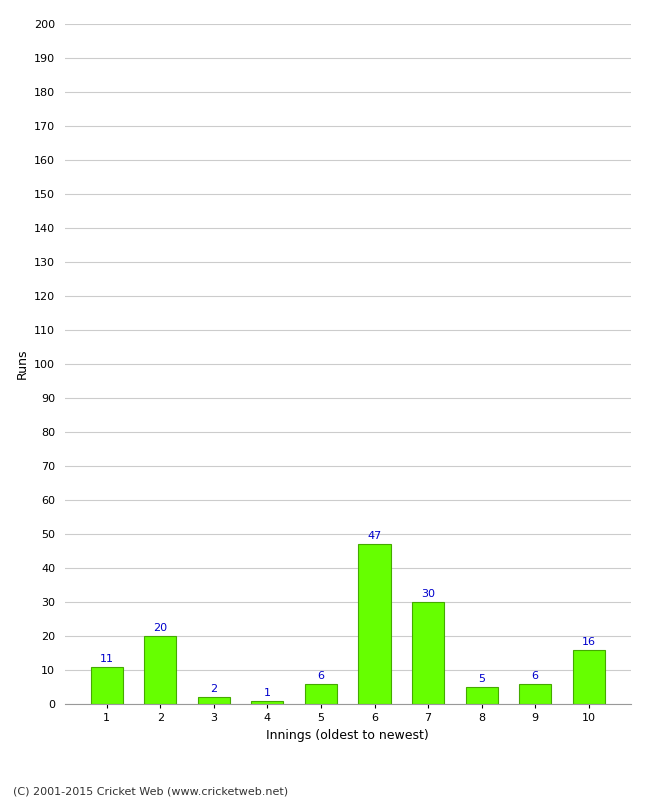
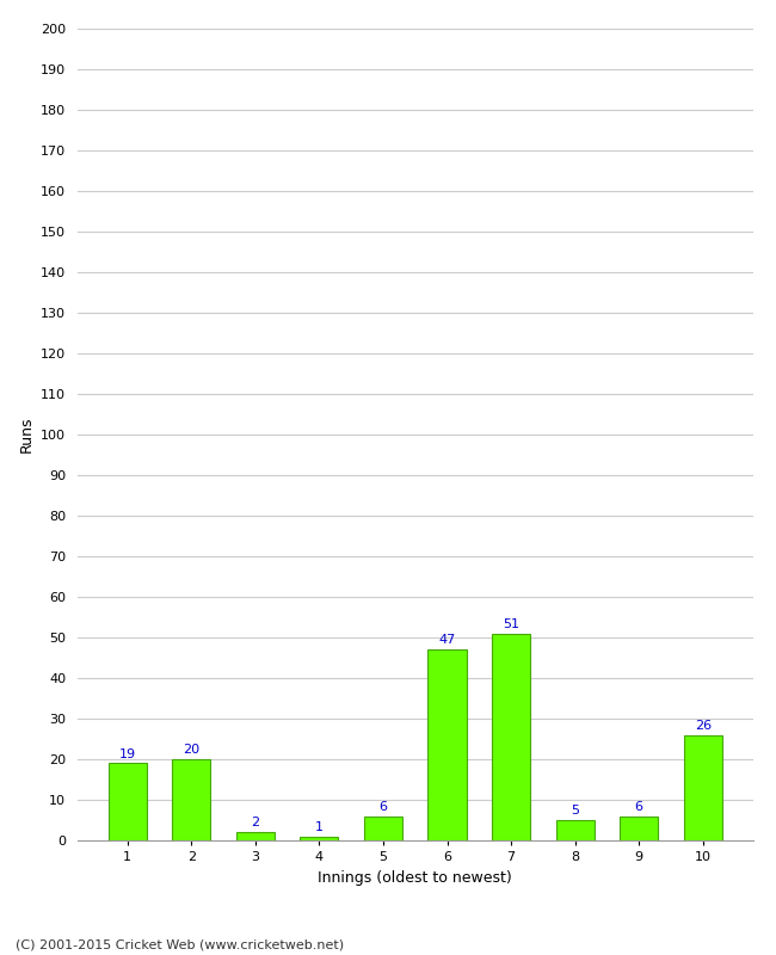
1: 11 -> 19
7: 30 -> 51
10: 16 -> 26
